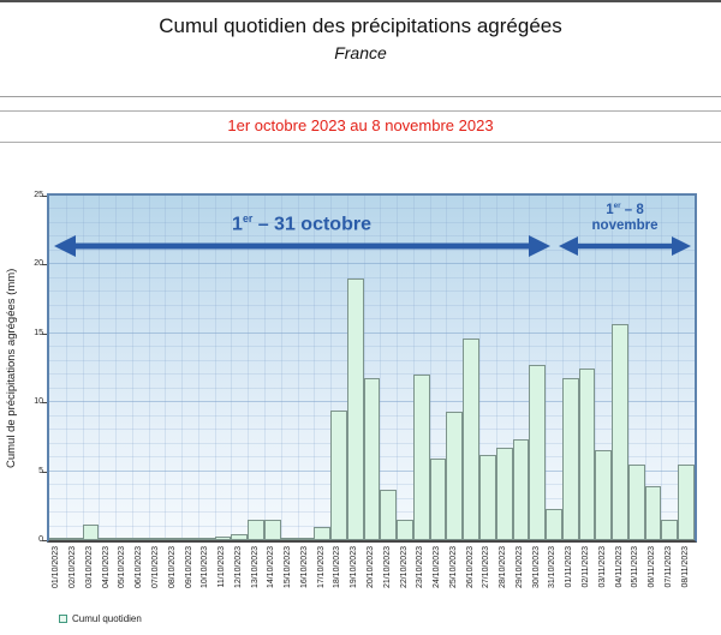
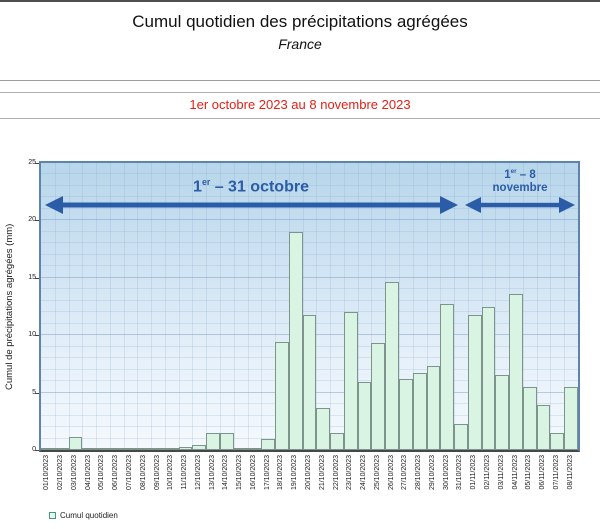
04/11/2023: 15.7 -> 13.6
